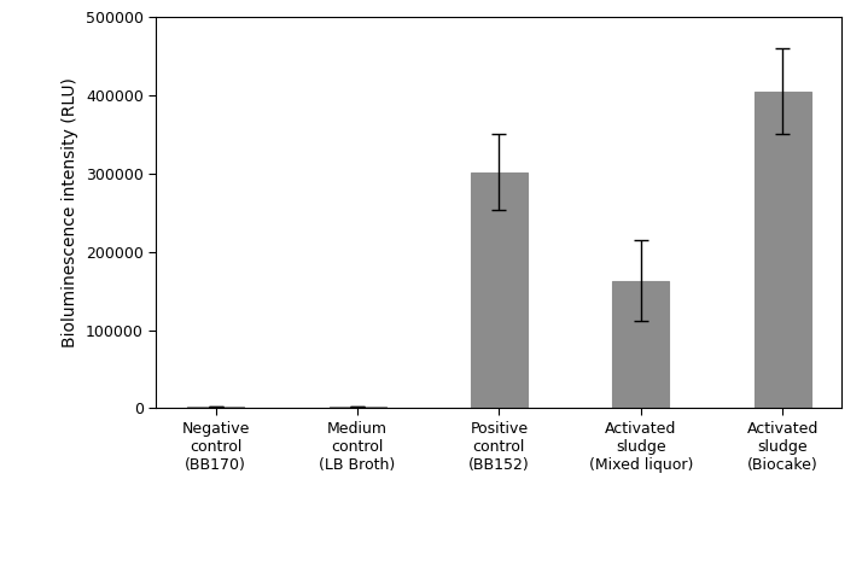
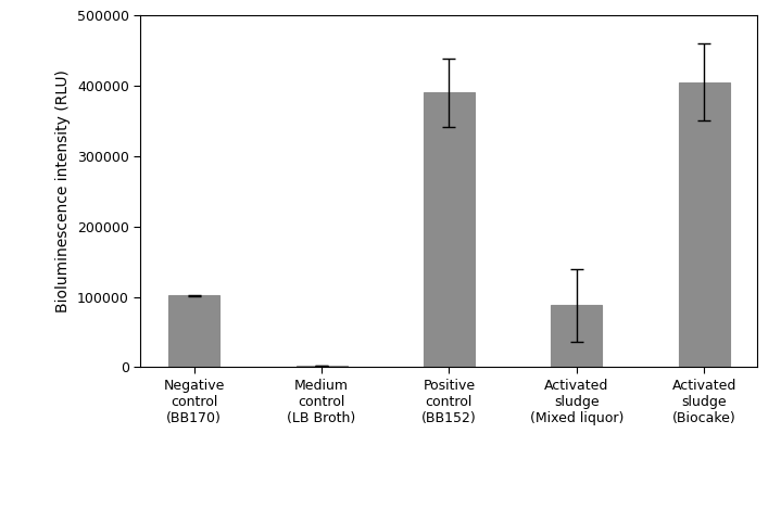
Negative control (BB170): 2000 -> 102000
Positive control (BB152): 302000 -> 390000
Activated sludge (Mixed liquor): 163000 -> 88000
